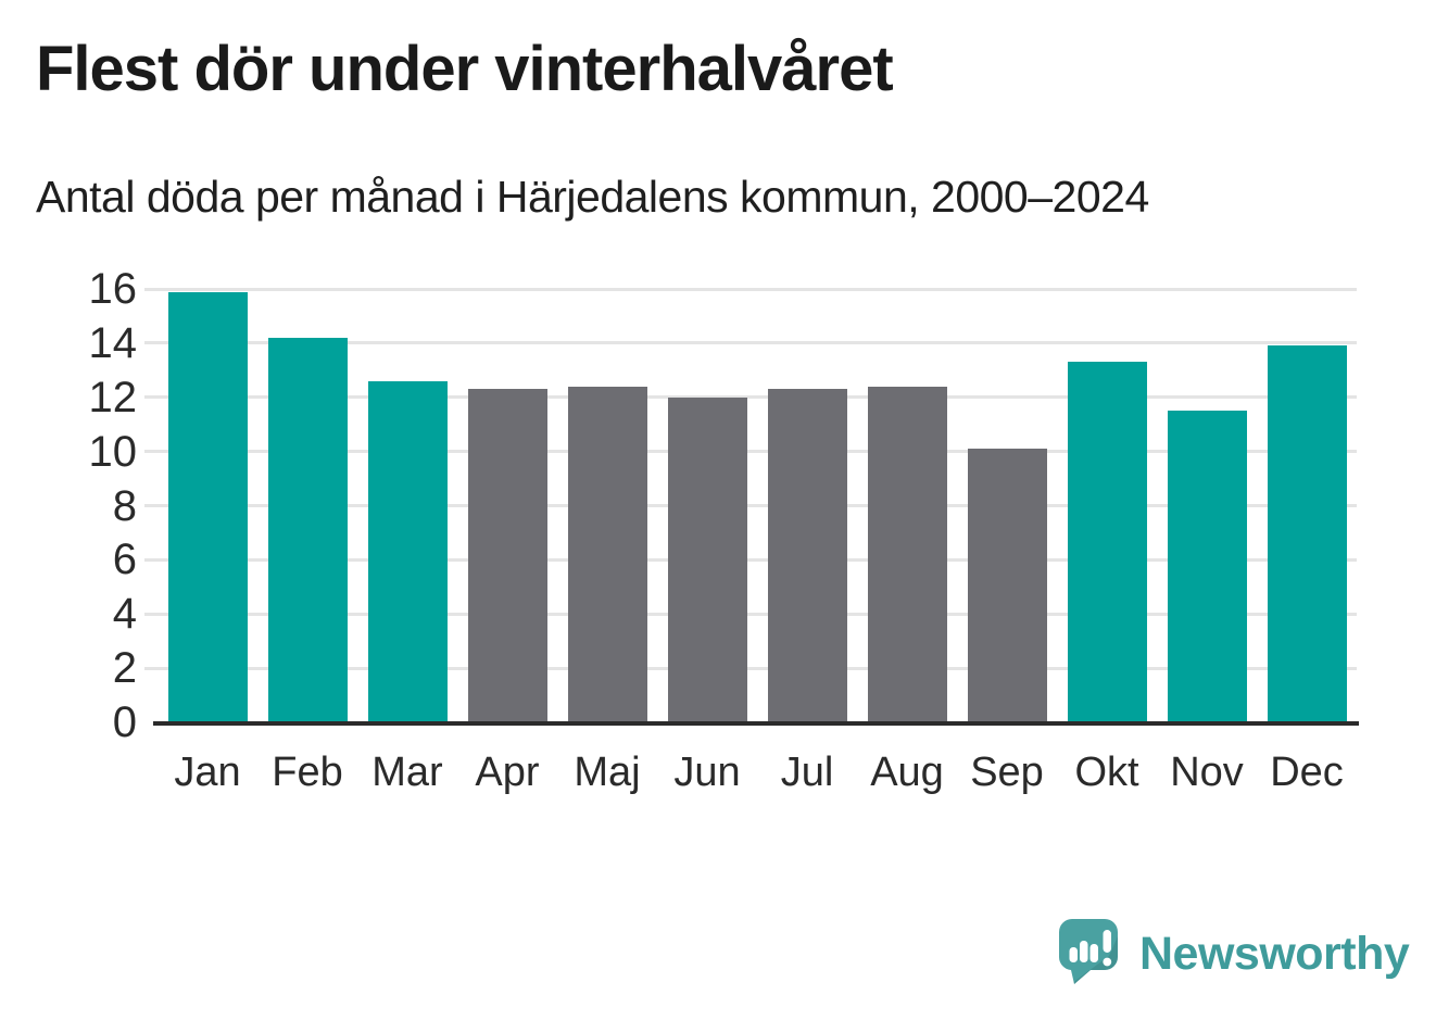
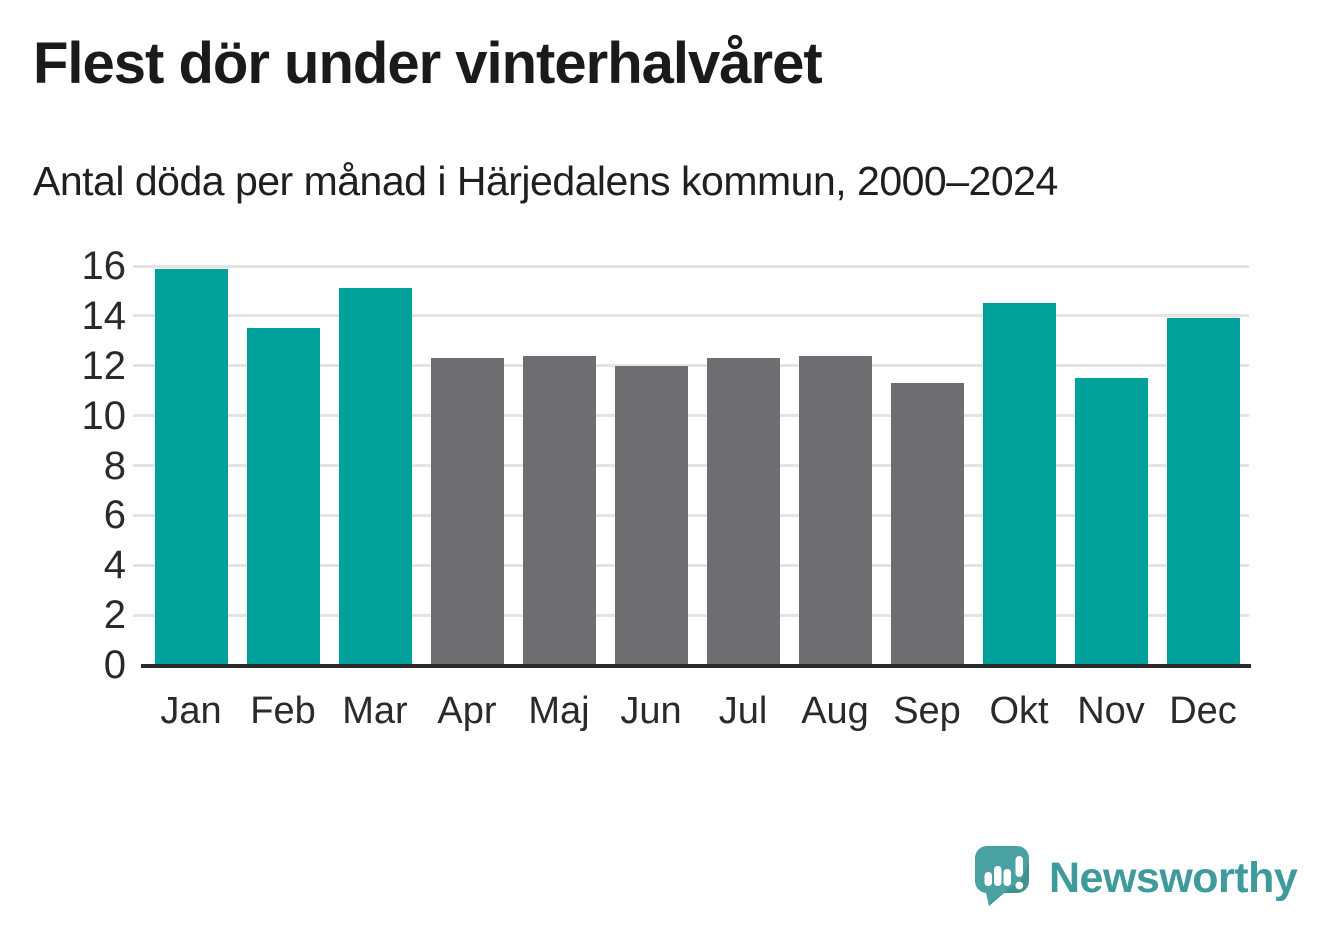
Feb: 14.2 -> 13.5
Mar: 12.6 -> 15.1
Sep: 10.1 -> 11.3
Okt: 13.3 -> 14.5
